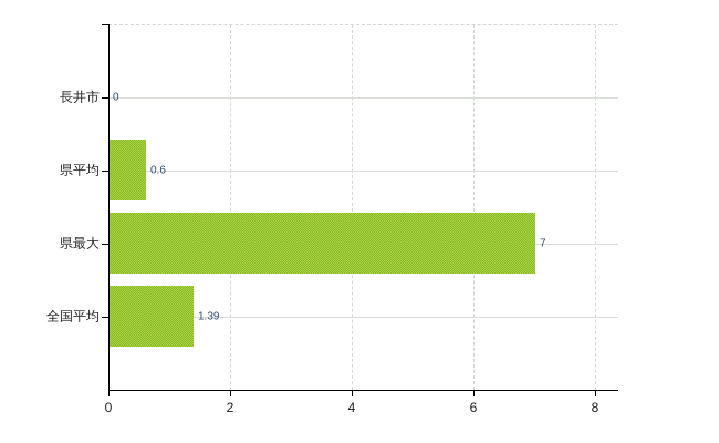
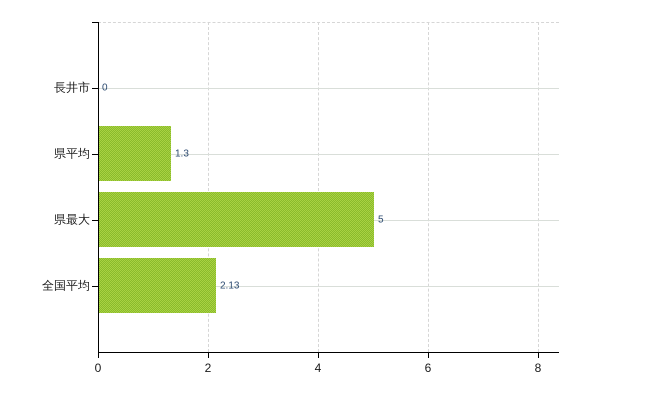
県平均: 0.6 -> 1.3
県最大: 7 -> 5
全国平均: 1.39 -> 2.13
